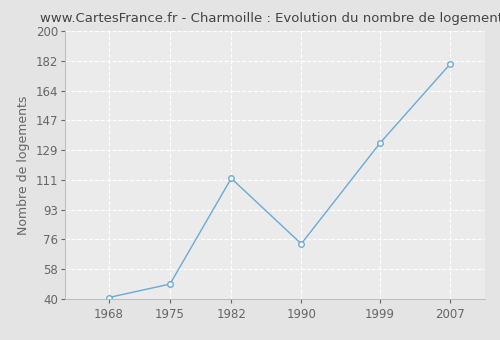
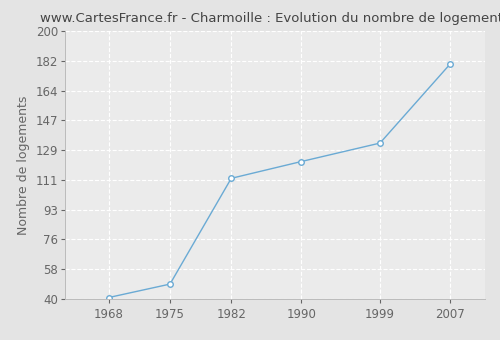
1990: 73 -> 122
